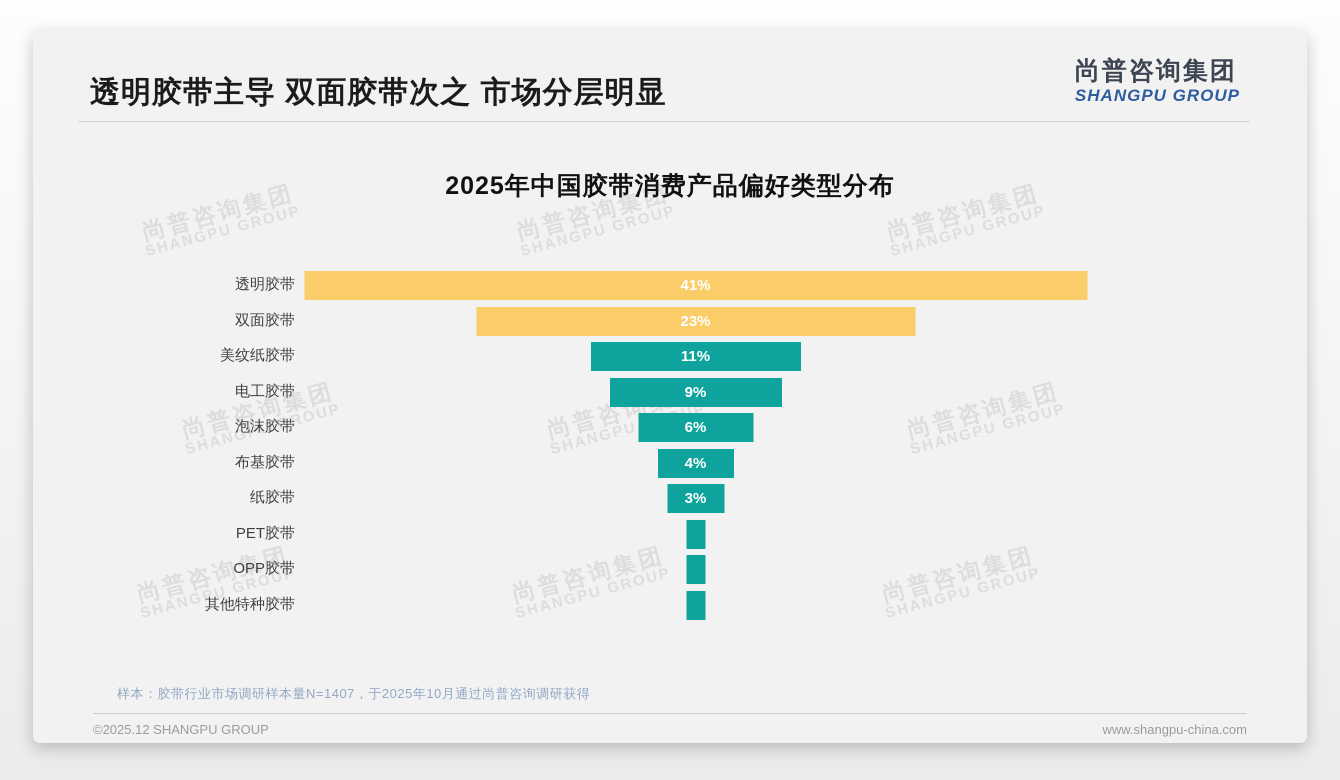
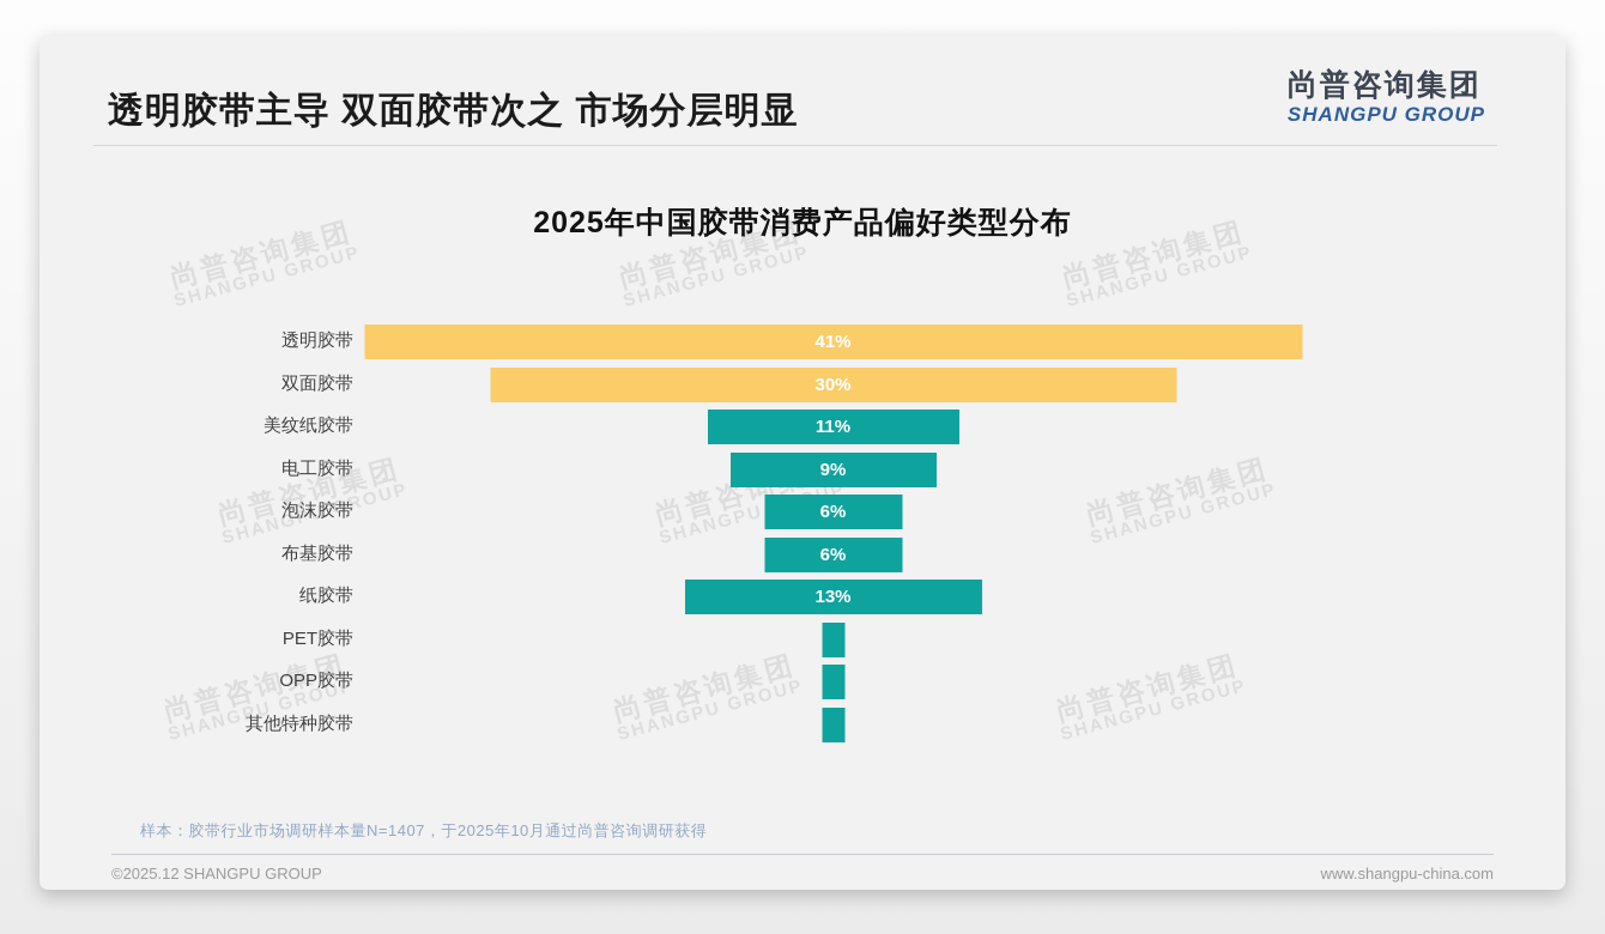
双面胶带: 23% -> 30%
布基胶带: 4% -> 6%
纸胶带: 3% -> 13%
